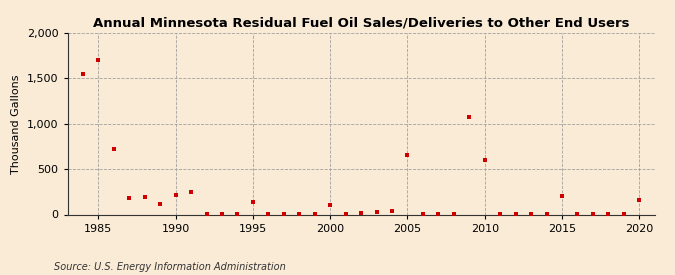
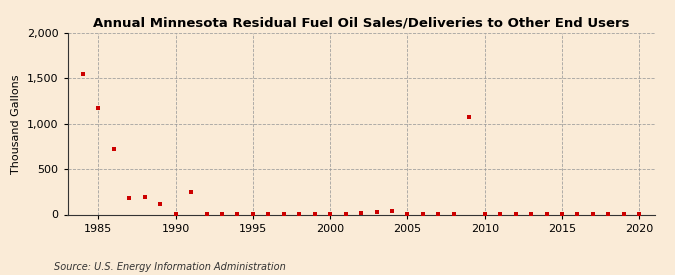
1985: 1,700 -> 1,180
1990: 220 -> 0
1995: 140 -> 0
2000: 100 -> 0
2005: 660 -> 0
2010: 600 -> 0
2015: 200 -> 0
2020: 160 -> 0
